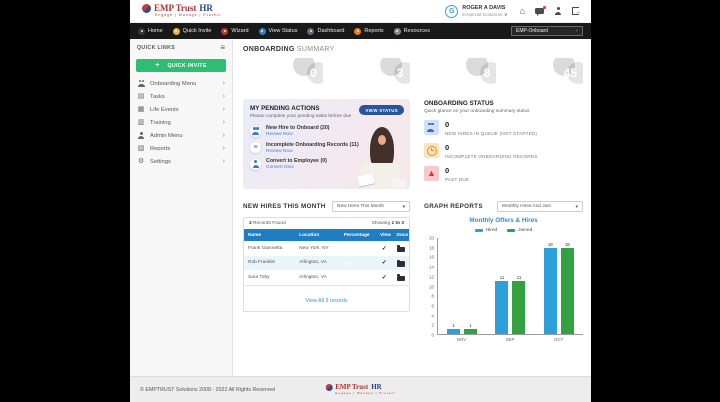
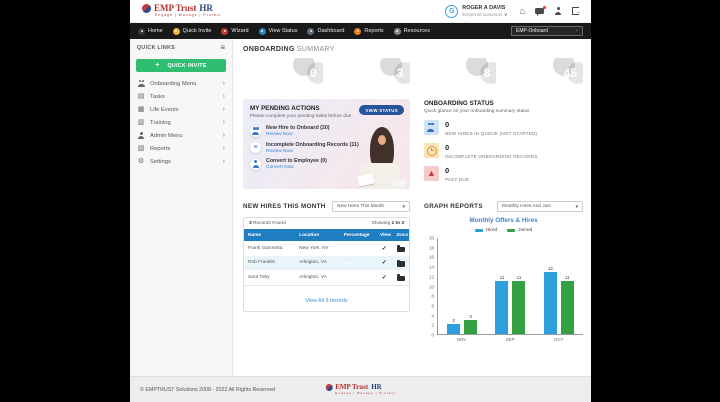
Hired/NOV: 1 -> 2
Joined/NOV: 1 -> 3
Hired/OCT: 18 -> 13
Joined/OCT: 18 -> 11
